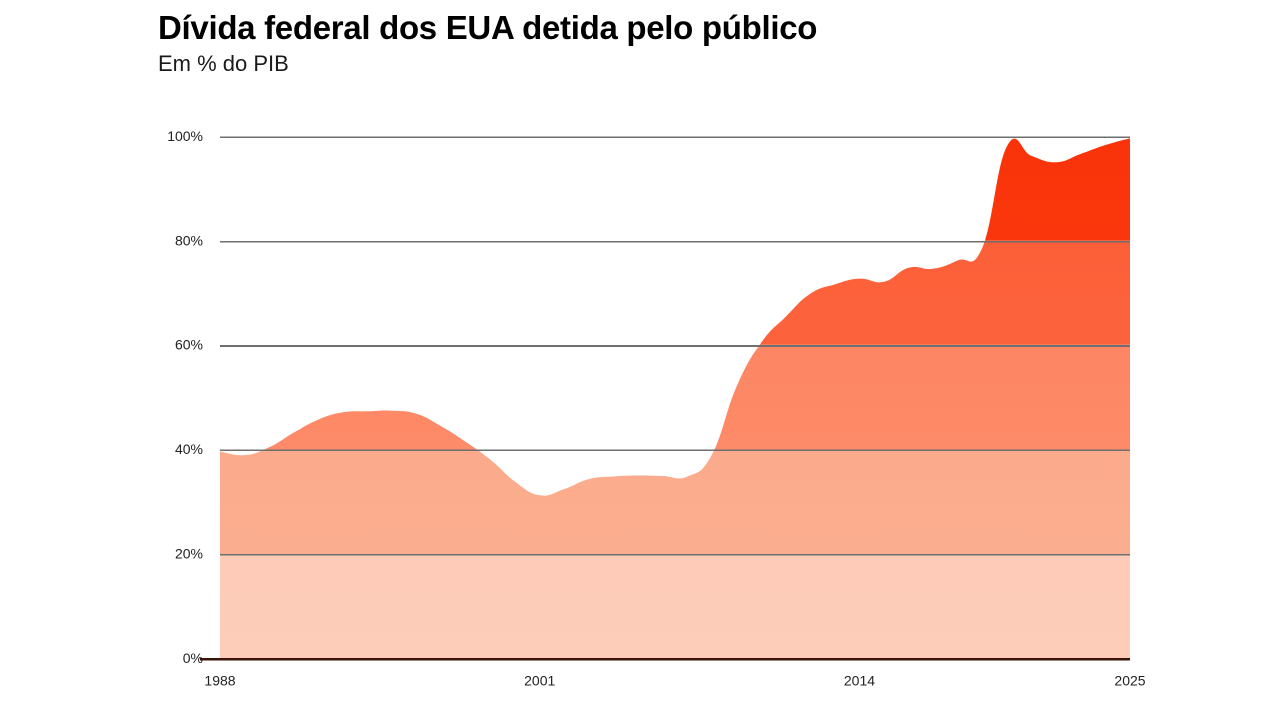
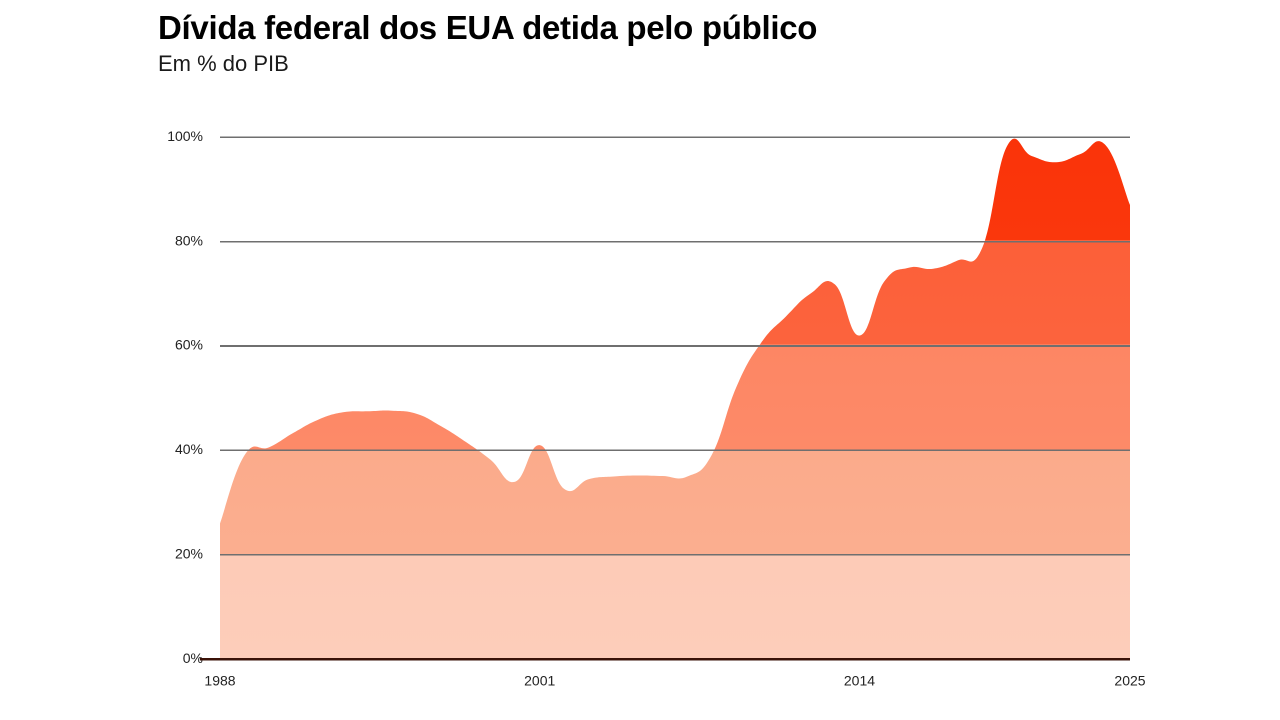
1988: 40% -> 26%
2001: 31% -> 41%
2014: 73% -> 62%
2025: 100% -> 87%
